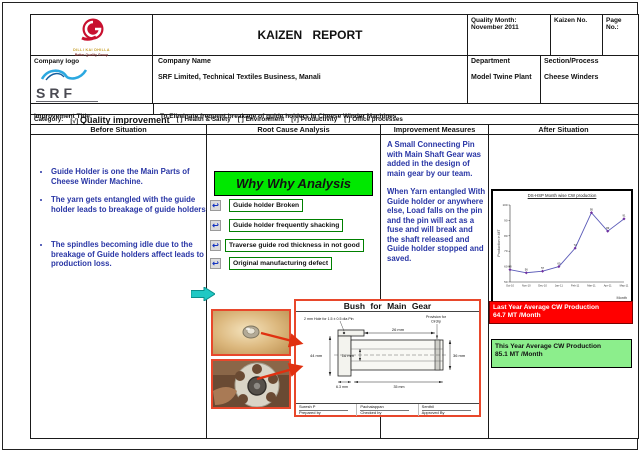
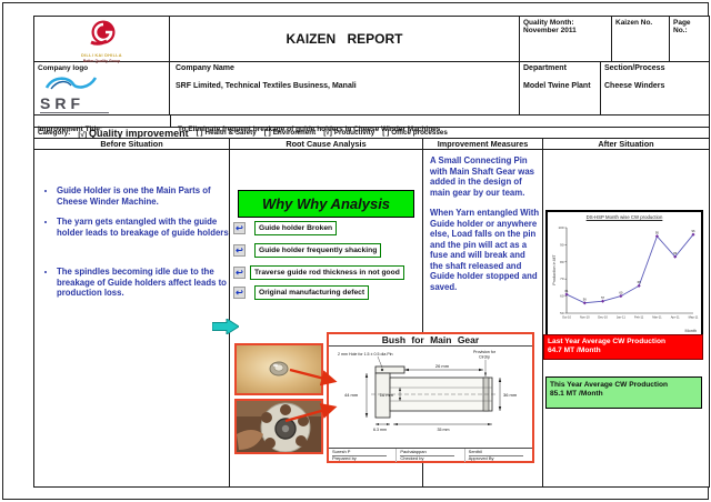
Oct-10: 58 -> 61
Feb-11: 72 -> 66
May-11: 91 -> 96
